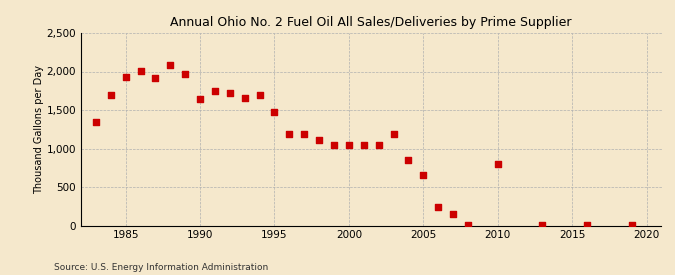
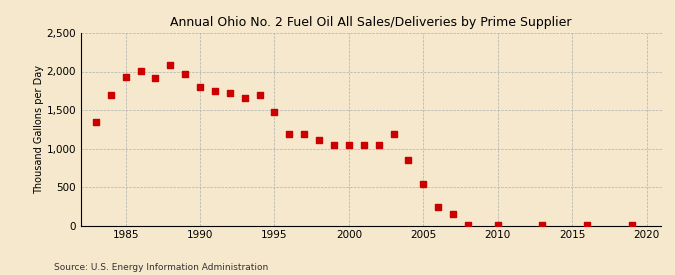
1990: 1,640 -> 1,800
2005: 660 -> 540
2010: 800 -> 10
